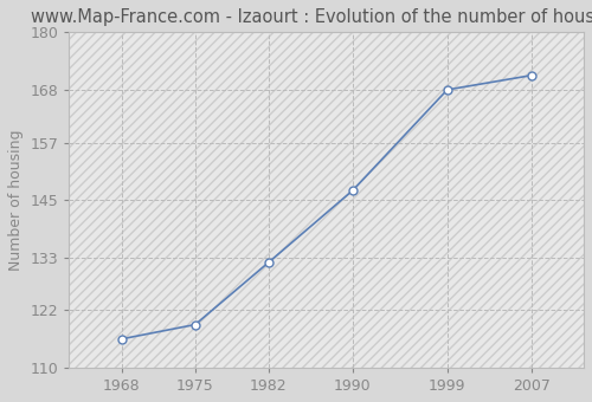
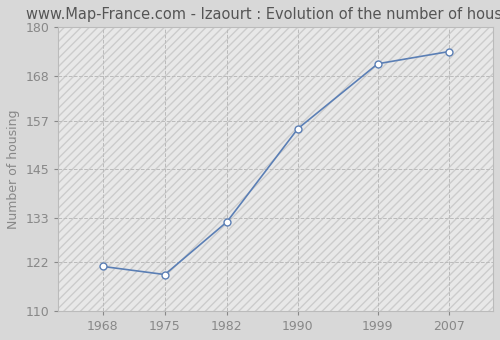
1968: 116 -> 121
1990: 147 -> 155
1999: 168 -> 171
2007: 171 -> 174
